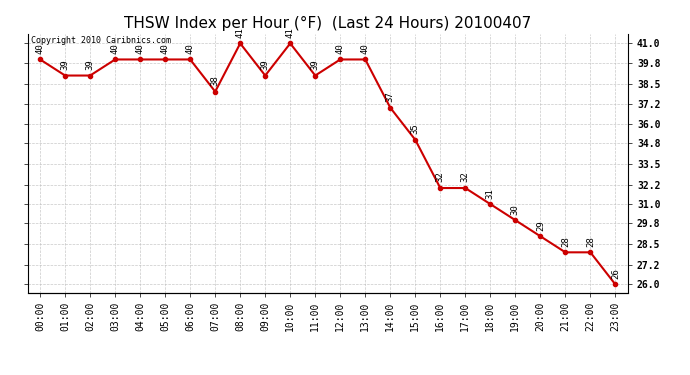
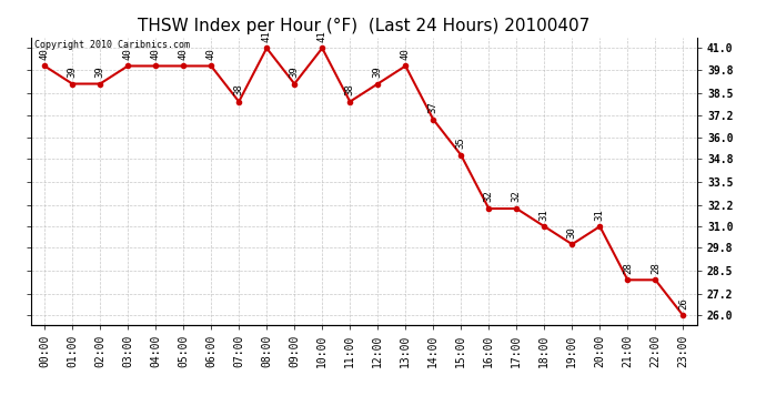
11:00: 39 -> 38
12:00: 40 -> 39
20:00: 29 -> 31
